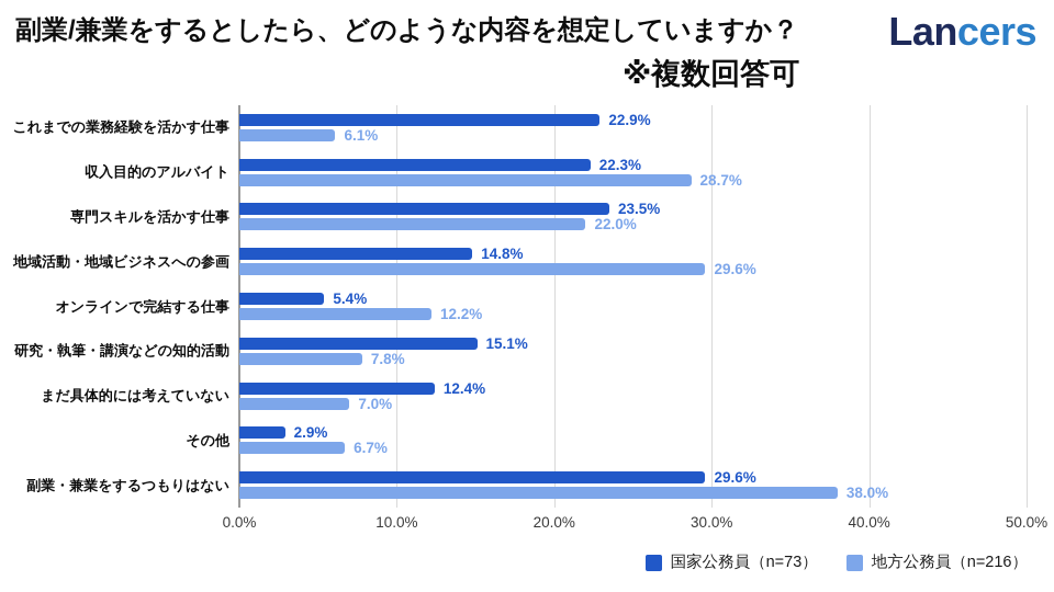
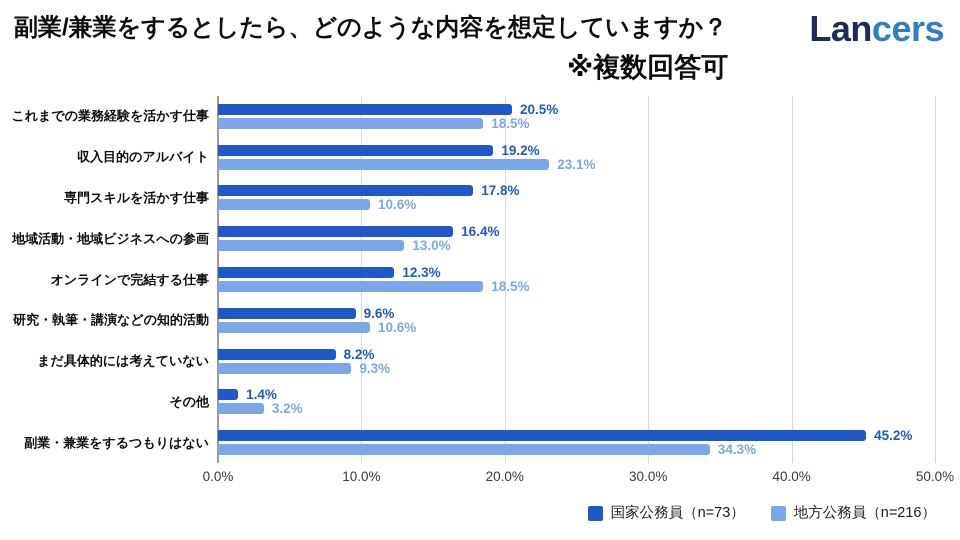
国家公務員（n=73）/これまでの業務経験を活かす仕事: 22.9% -> 20.5%
地方公務員（n=216）/これまでの業務経験を活かす仕事: 6.1% -> 18.5%
国家公務員（n=73）/収入目的のアルバイト: 22.3% -> 19.2%
地方公務員（n=216）/収入目的のアルバイト: 28.7% -> 23.1%
国家公務員（n=73）/専門スキルを活かす仕事: 23.5% -> 17.8%
地方公務員（n=216）/専門スキルを活かす仕事: 22.0% -> 10.6%
国家公務員（n=73）/地域活動・地域ビジネスへの参画: 14.8% -> 16.4%
地方公務員（n=216）/地域活動・地域ビジネスへの参画: 29.6% -> 13.0%
国家公務員（n=73）/オンラインで完結する仕事: 5.4% -> 12.3%
地方公務員（n=216）/オンラインで完結する仕事: 12.2% -> 18.5%
国家公務員（n=73）/研究・執筆・講演などの知的活動: 15.1% -> 9.6%
地方公務員（n=216）/研究・執筆・講演などの知的活動: 7.8% -> 10.6%
国家公務員（n=73）/まだ具体的には考えていない: 12.4% -> 8.2%
地方公務員（n=216）/まだ具体的には考えていない: 7.0% -> 9.3%
国家公務員（n=73）/その他: 2.9% -> 1.4%
地方公務員（n=216）/その他: 6.7% -> 3.2%
国家公務員（n=73）/副業・兼業をするつもりはない: 29.6% -> 45.2%
地方公務員（n=216）/副業・兼業をするつもりはない: 38.0% -> 34.3%
